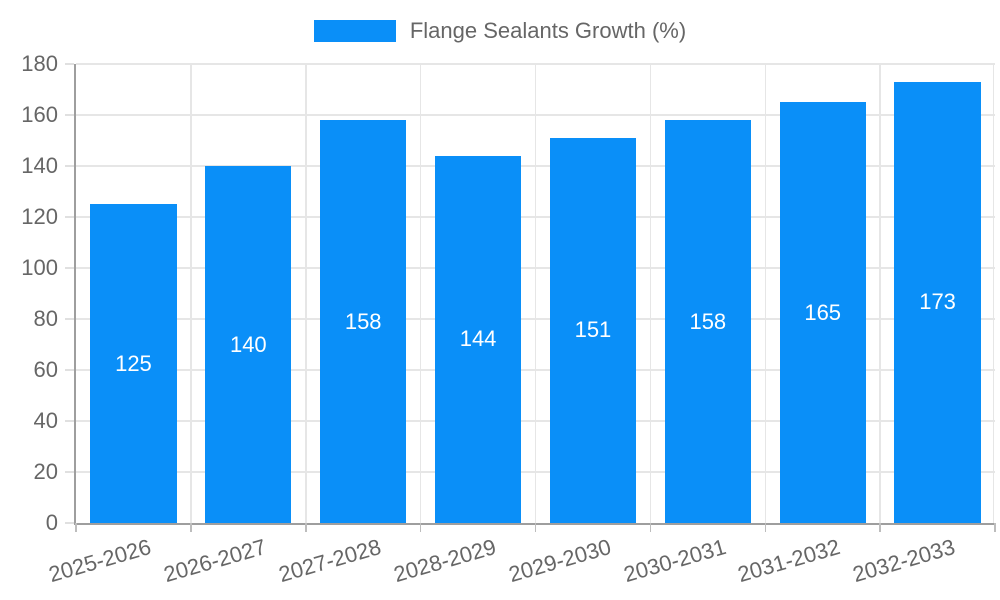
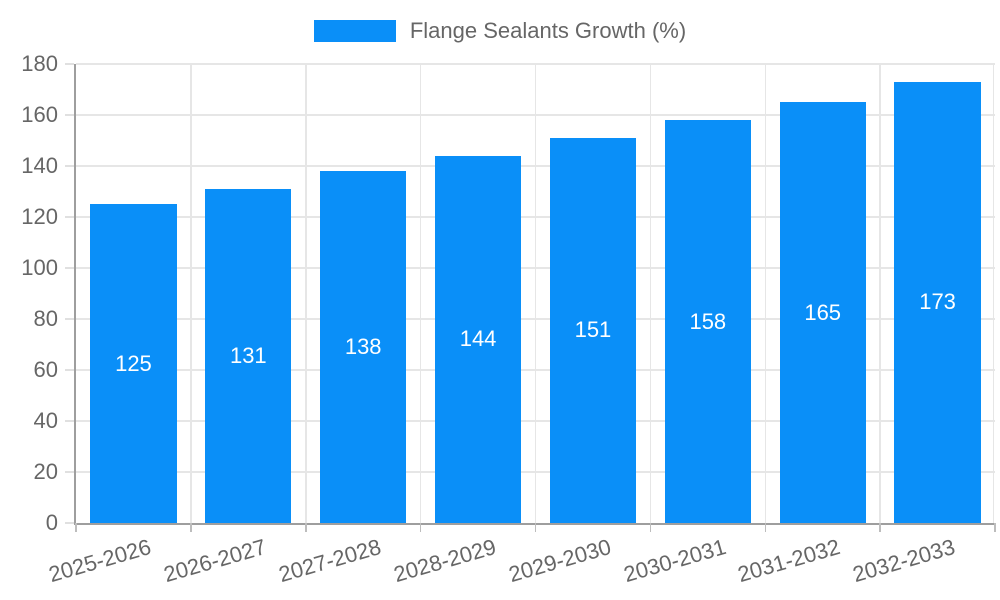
2026-2027: 140 -> 131
2027-2028: 158 -> 138
